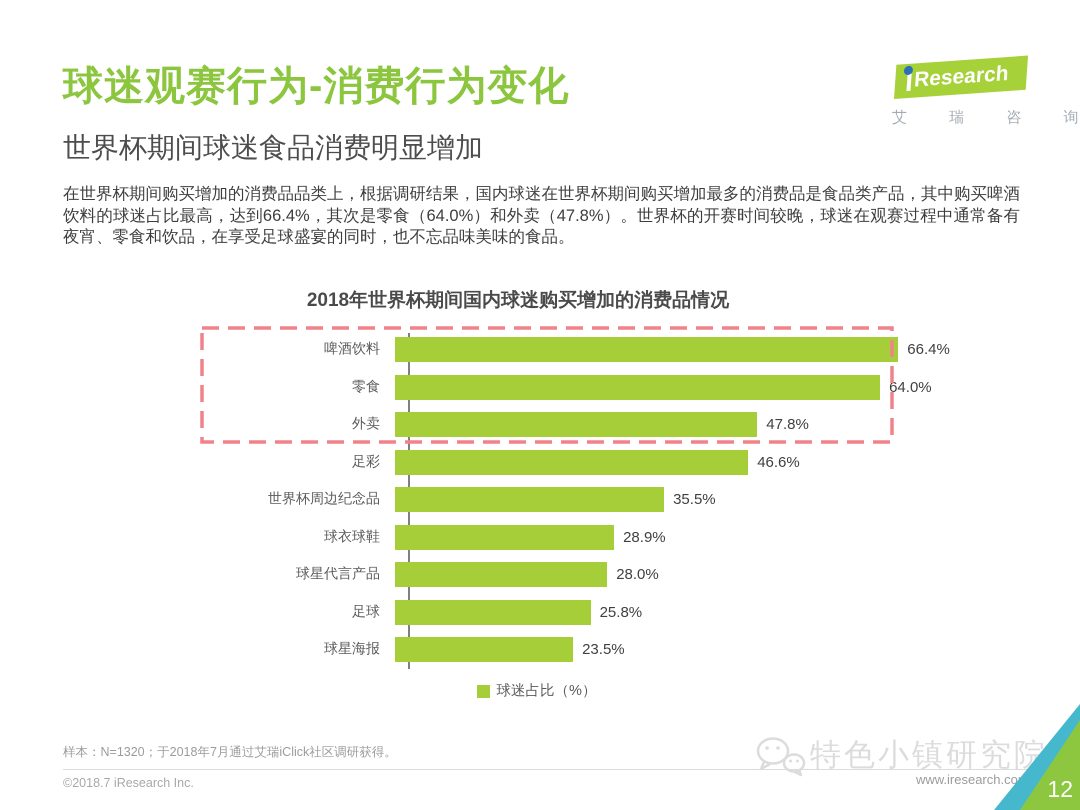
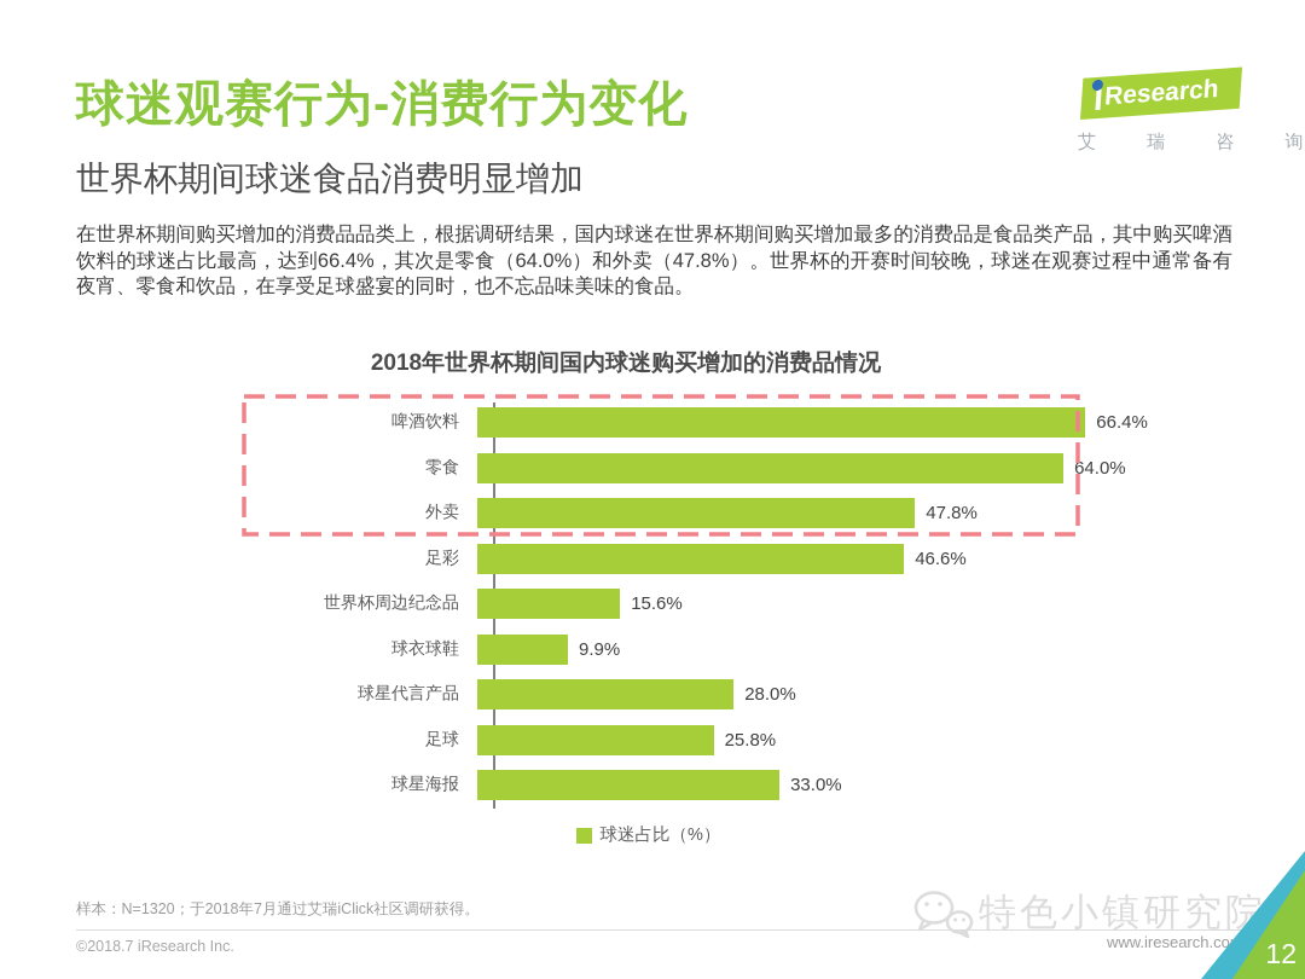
世界杯周边纪念品: 35.5% -> 15.6%
球衣球鞋: 28.9% -> 9.9%
球星海报: 23.5% -> 33.0%
